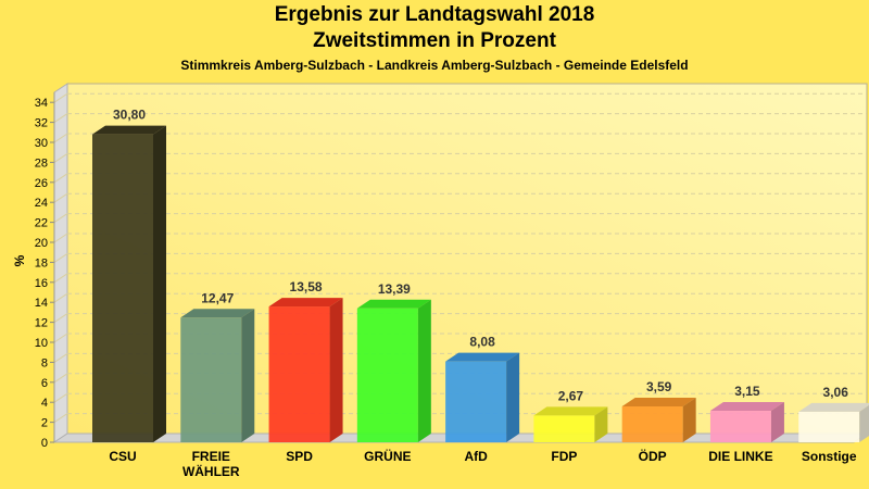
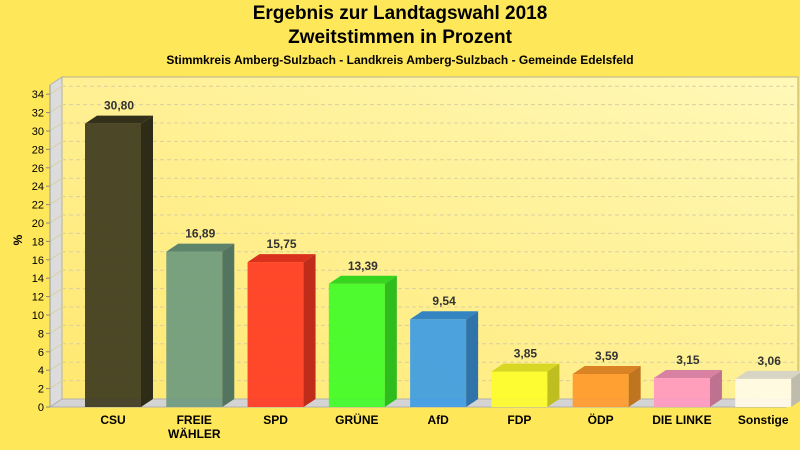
FREIE WÄHLER: 12,47 -> 16,89
SPD: 13,58 -> 15,75
AfD: 8,08 -> 9,54
FDP: 2,67 -> 3,85
